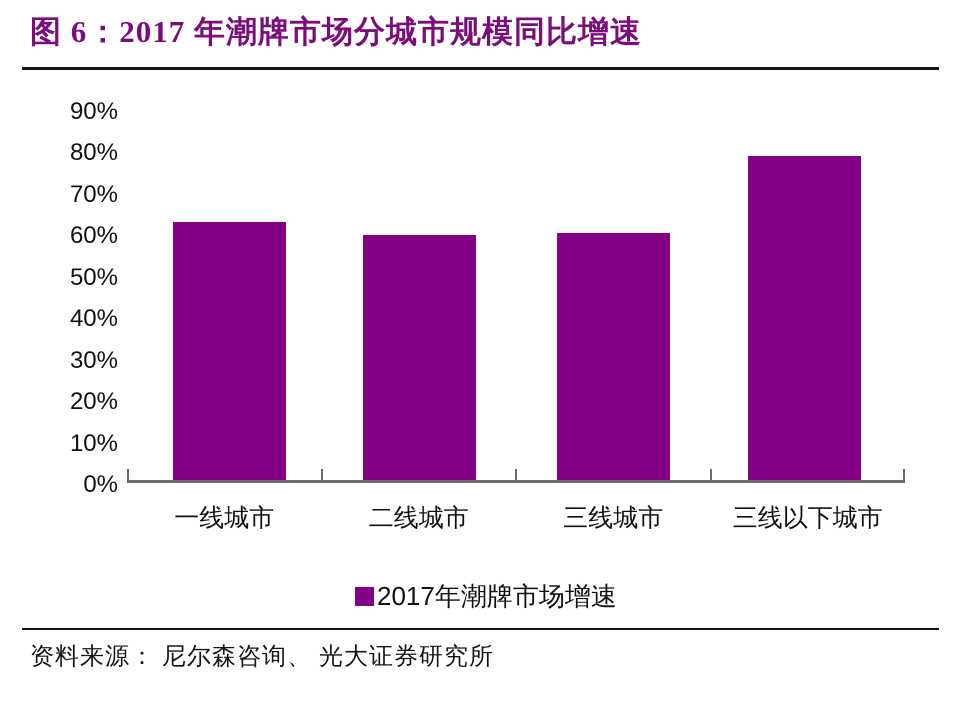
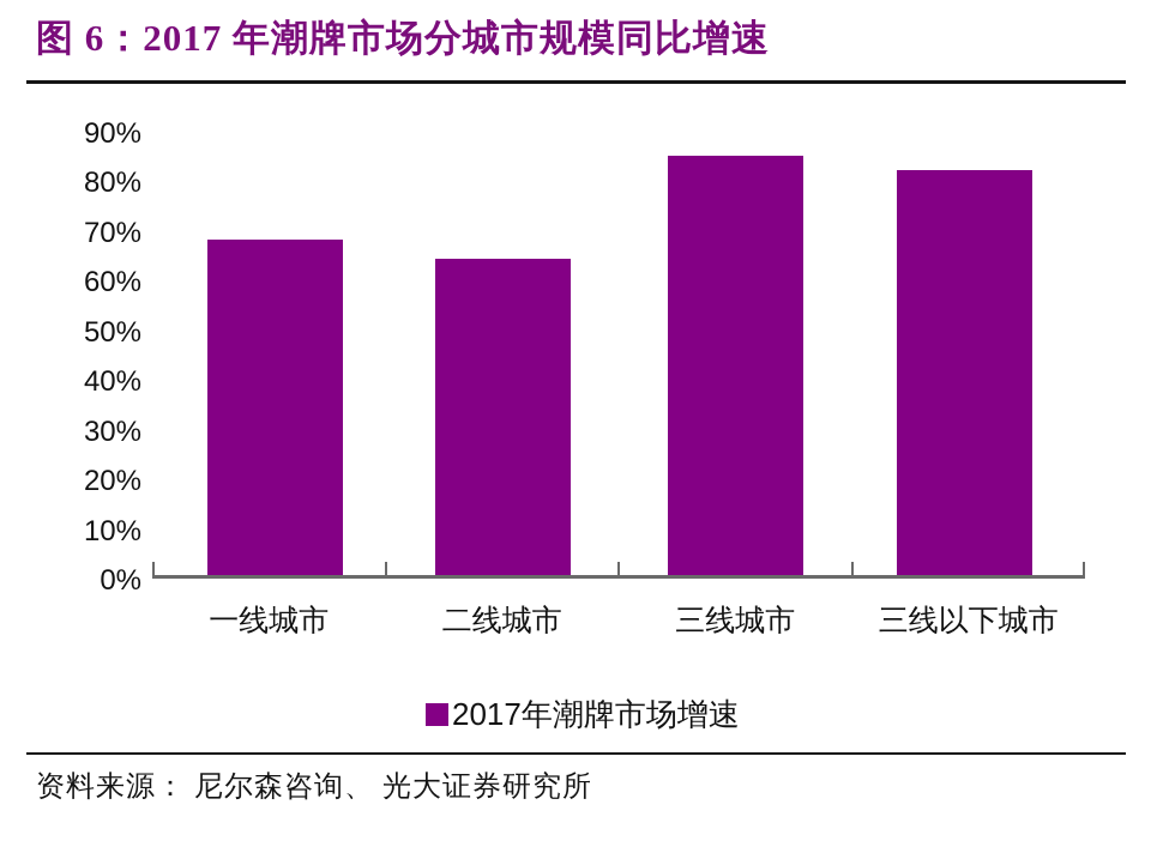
一线城市: 62% -> 68%
二线城市: 60% -> 64%
三线城市: 60% -> 85%
三线以下城市: 78% -> 82%
